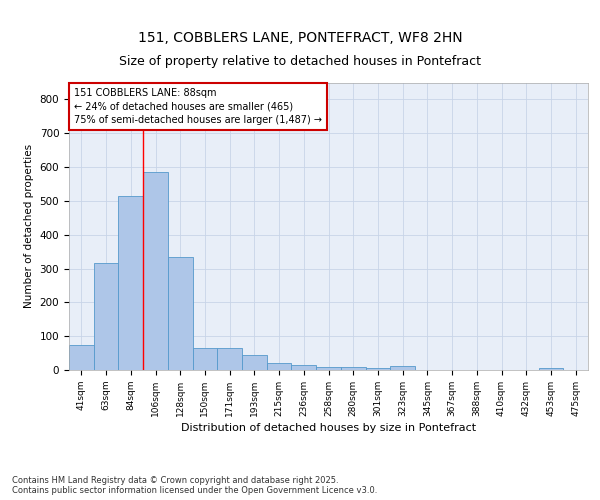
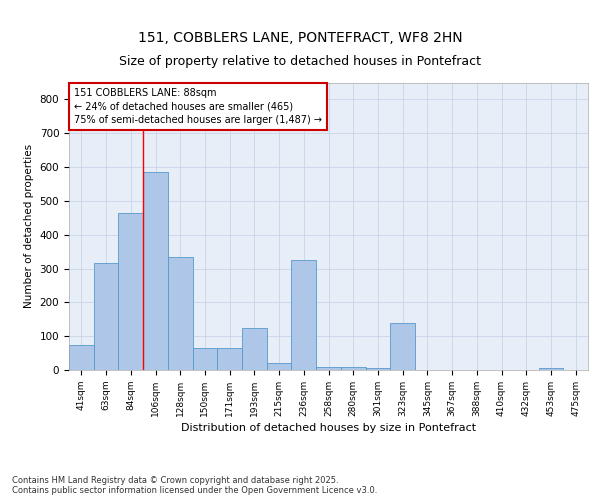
84sqm: 515 -> 465
193sqm: 45 -> 125
236sqm: 15 -> 325
323sqm: 13 -> 140
